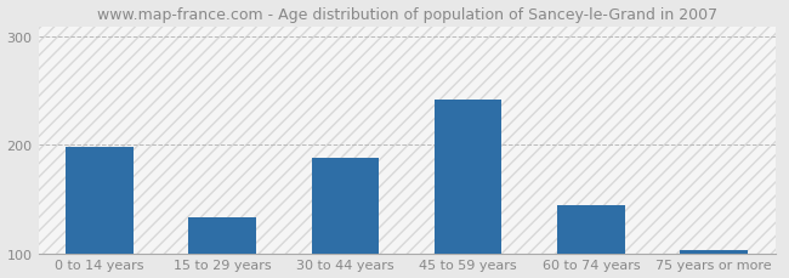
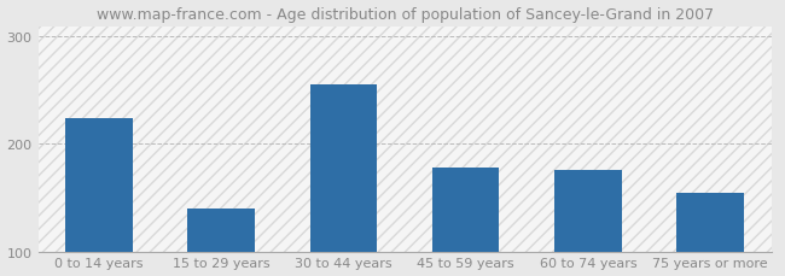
0 to 14 years: 198 -> 224
15 to 29 years: 133 -> 140
30 to 44 years: 188 -> 256
45 to 59 years: 242 -> 178
60 to 74 years: 144 -> 176
75 years or more: 103 -> 154
